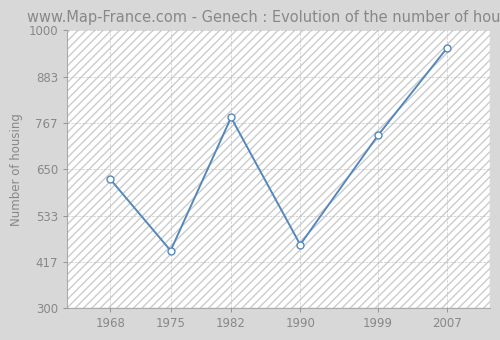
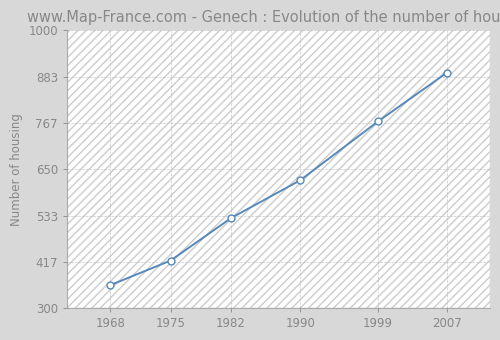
1968: 625 -> 358
1975: 445 -> 420
1982: 780 -> 527
1990: 460 -> 622
1999: 735 -> 770
2007: 955 -> 893
